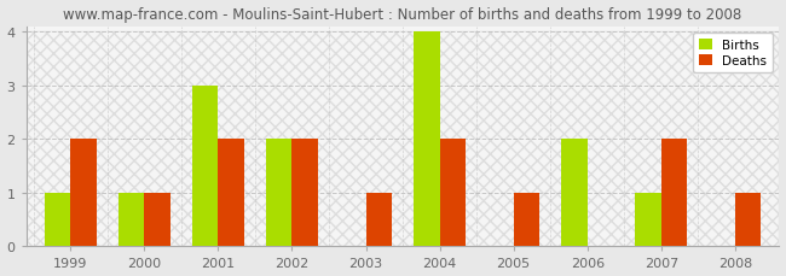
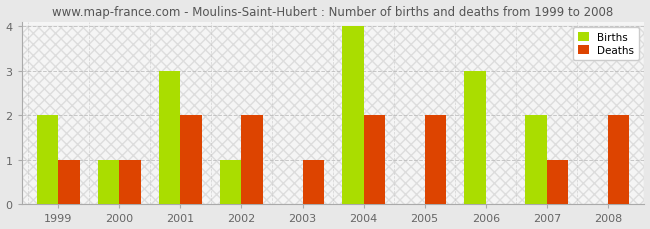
Births/1999: 1 -> 2
Deaths/1999: 2 -> 1
Births/2002: 2 -> 1
Deaths/2005: 1 -> 2
Births/2006: 2 -> 3
Births/2007: 1 -> 2
Deaths/2007: 2 -> 1
Deaths/2008: 1 -> 2
